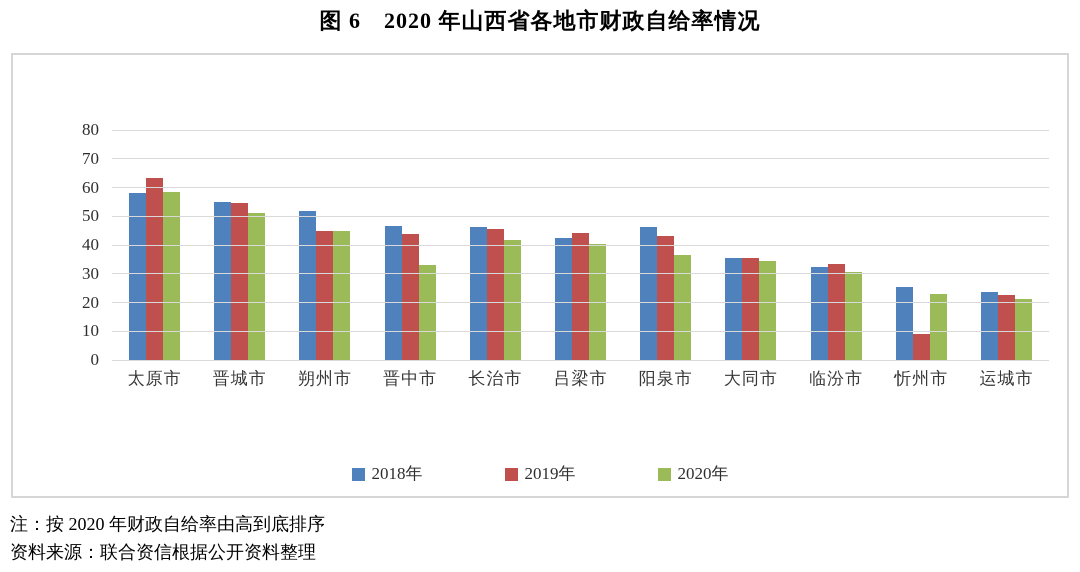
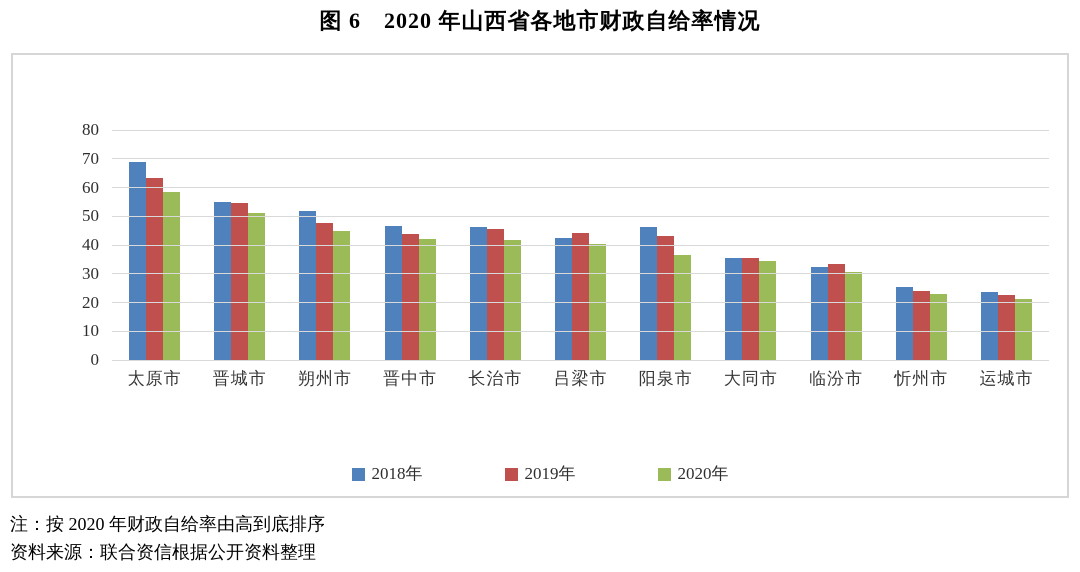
2018年/太原市: 58 -> 69
2019年/朔州市: 45 -> 48
2020年/晋中市: 33 -> 42
2019年/忻州市: 9 -> 24
